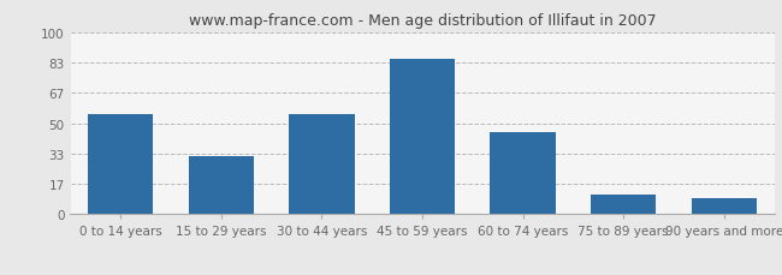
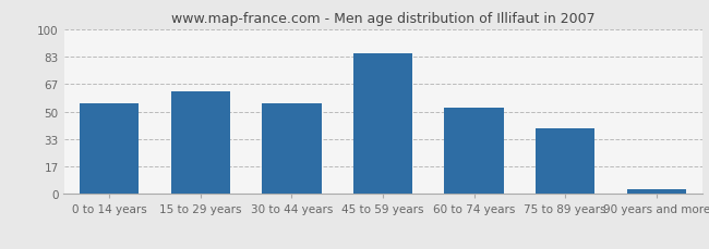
15 to 29 years: 32 -> 62
60 to 74 years: 45 -> 52
75 to 89 years: 11 -> 40
90 years and more: 9 -> 3
